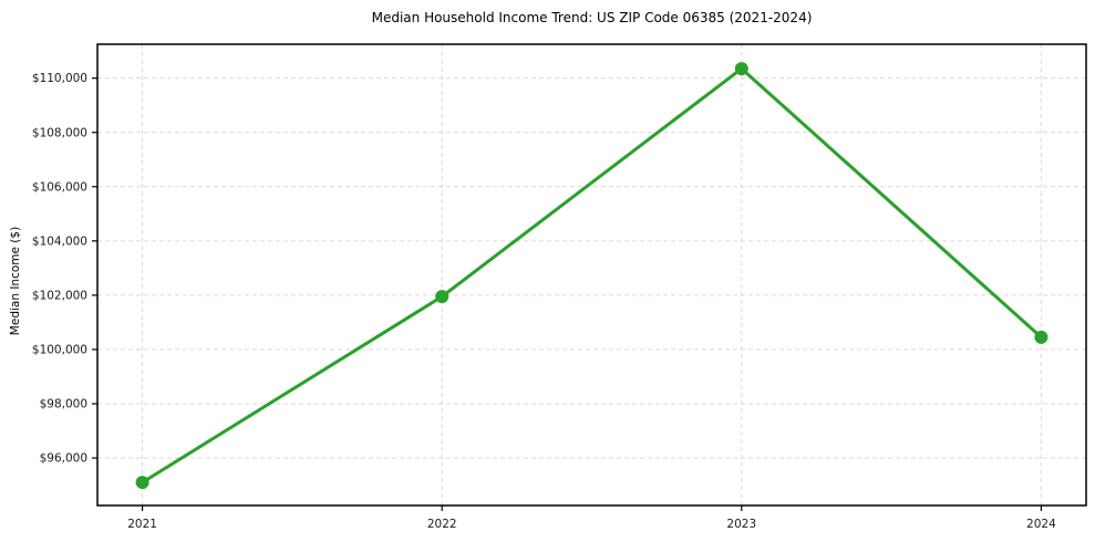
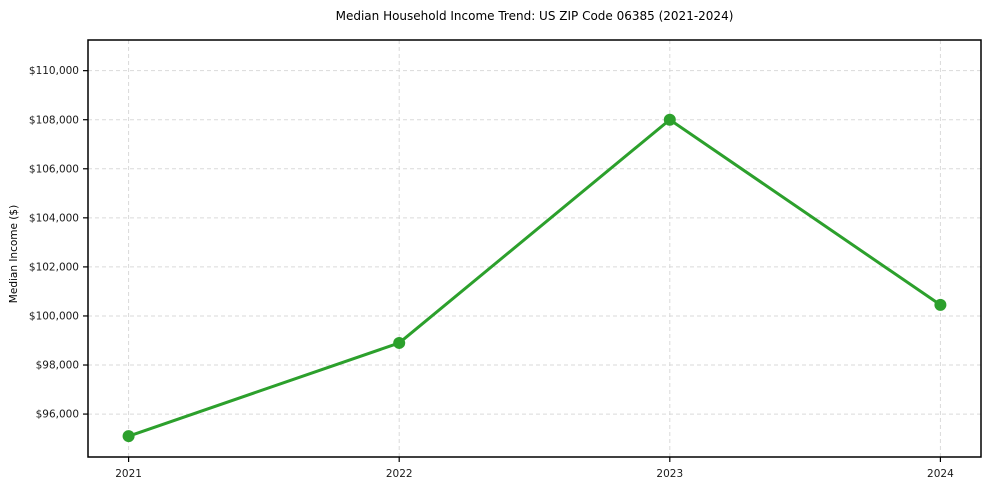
2022: $102000 -> $98900
2023: $110400 -> $108000
